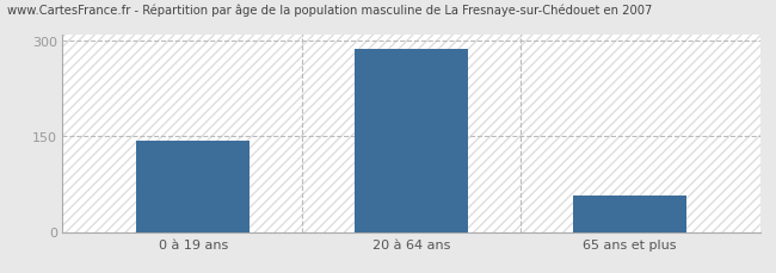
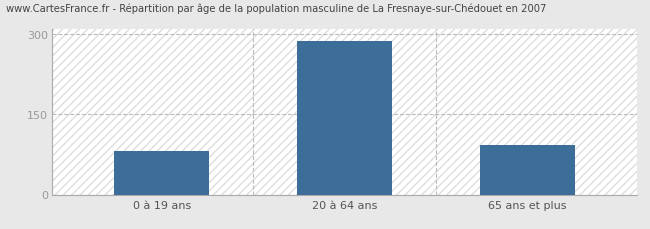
0 à 19 ans: 143 -> 82
65 ans et plus: 57 -> 92
